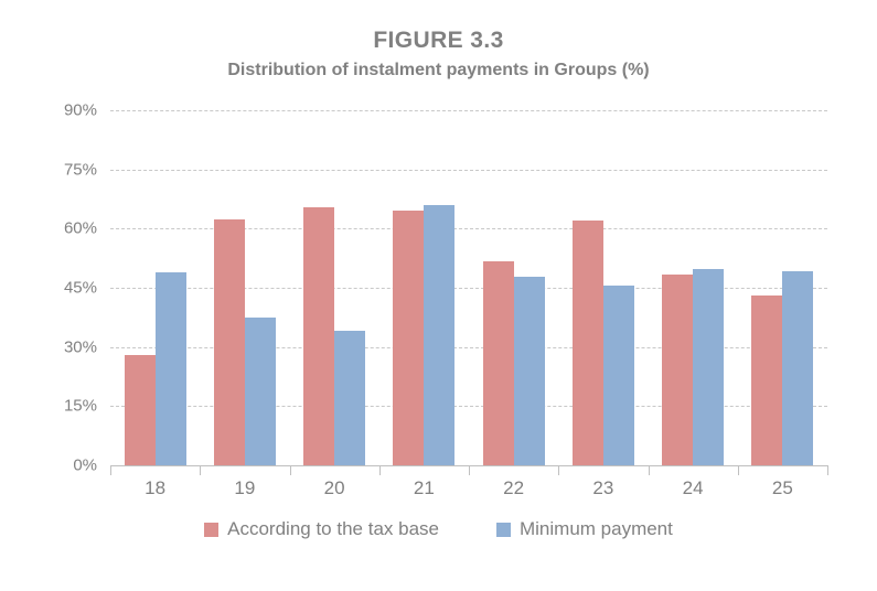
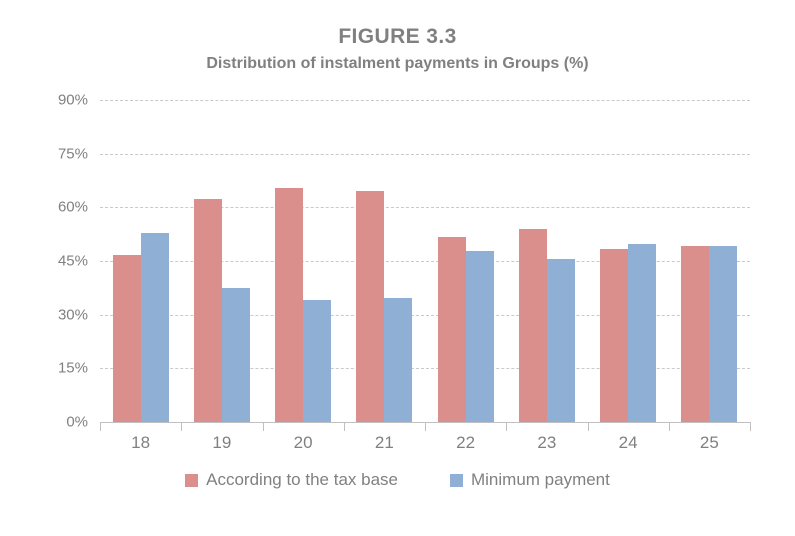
According to the tax base/18: 28% -> 47%
Minimum payment/18: 49% -> 53%
Minimum payment/21: 66% -> 35%
According to the tax base/23: 62% -> 54%
According to the tax base/25: 43% -> 49%
